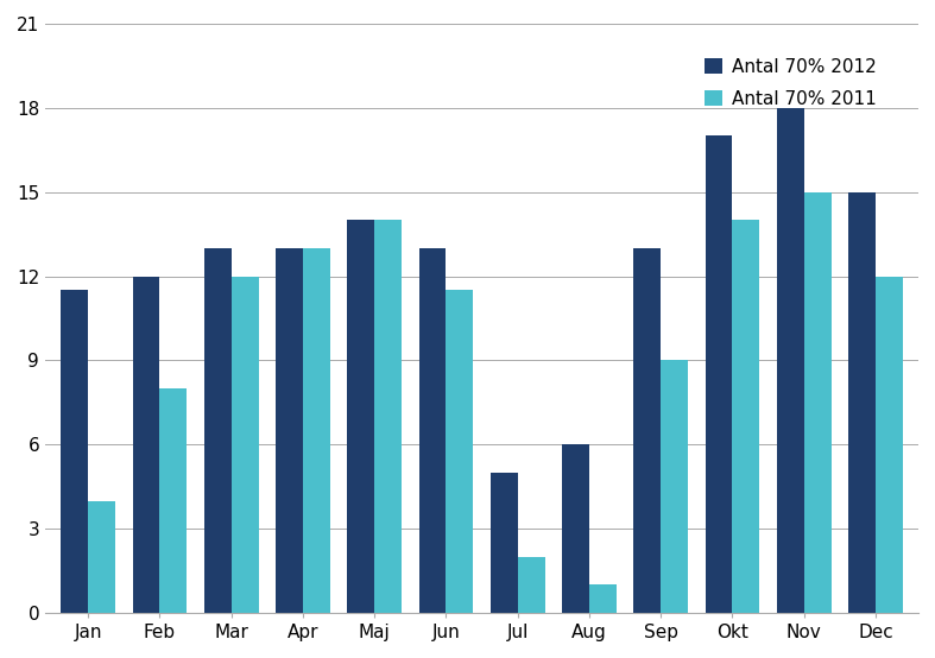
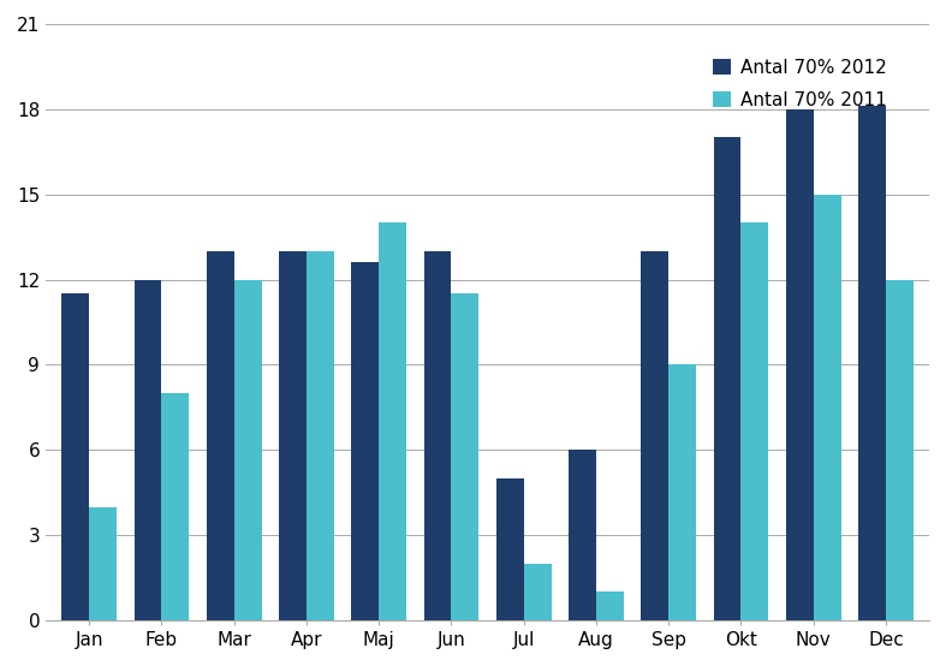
Antal 70% 2012/Maj: 14.0 -> 12.6
Antal 70% 2012/Dec: 15.0 -> 18.1
